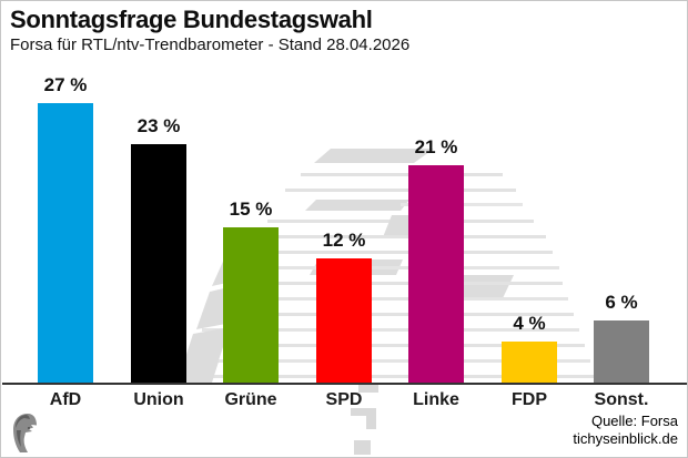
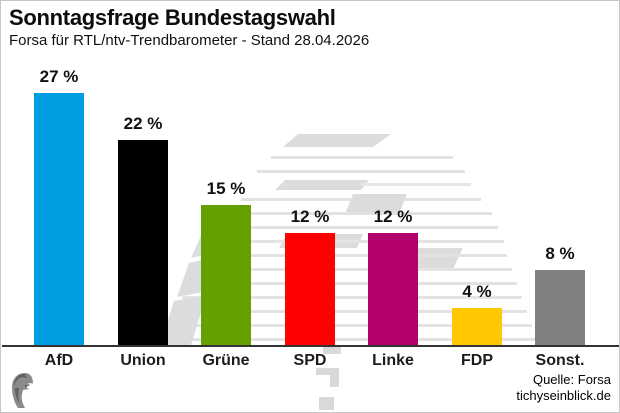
Union: 23 -> 22
Linke: 21 -> 12
Sonst.: 6 -> 8
